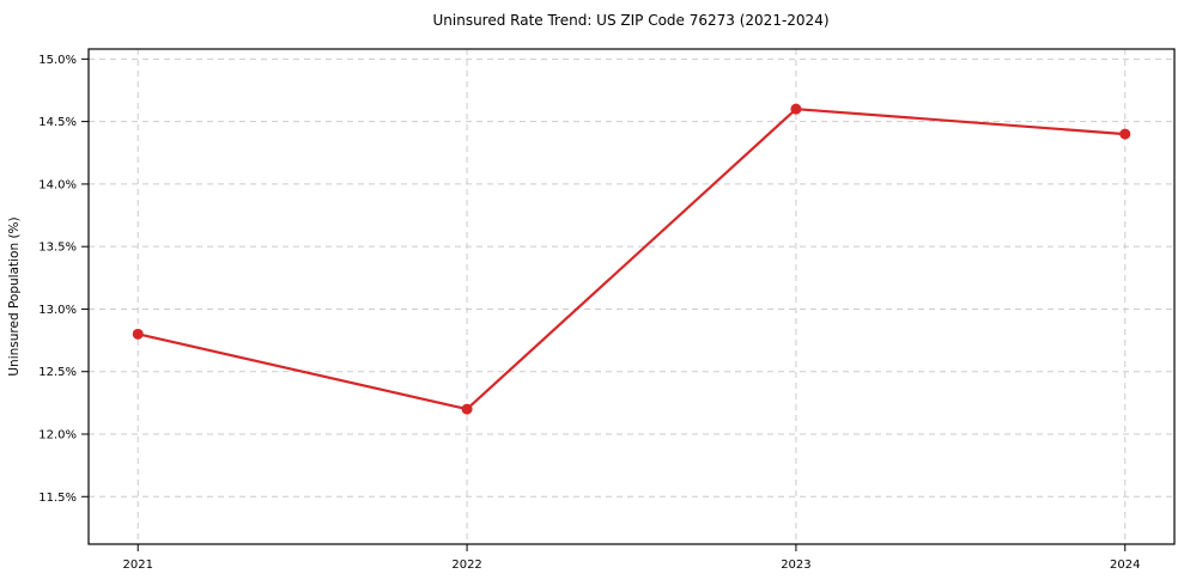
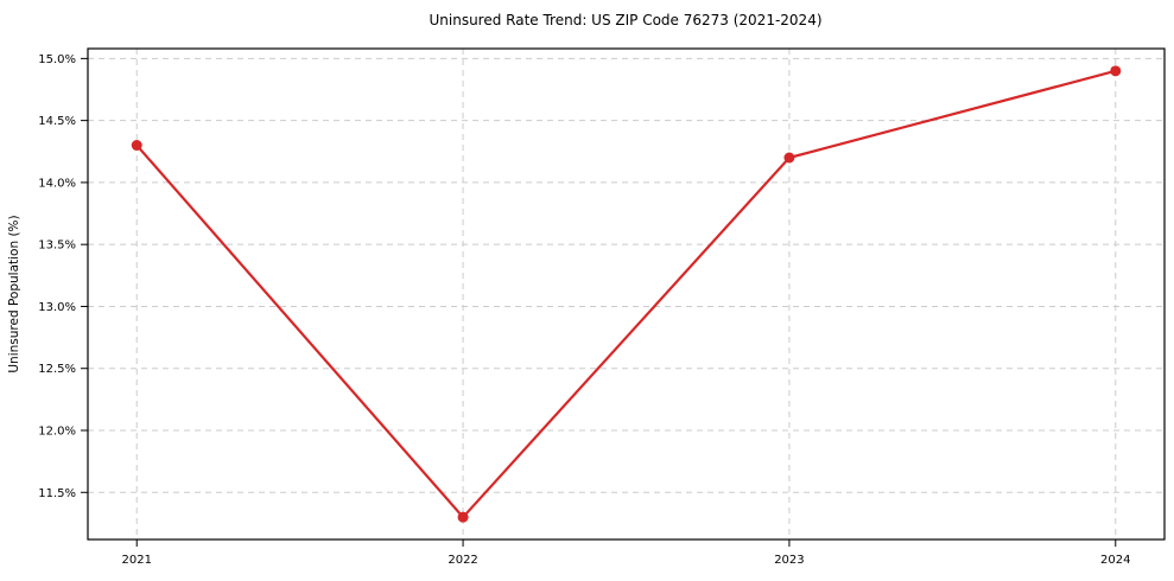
2021: 12.8% -> 14.3%
2022: 12.2% -> 11.3%
2023: 14.6% -> 14.2%
2024: 14.4% -> 14.9%
